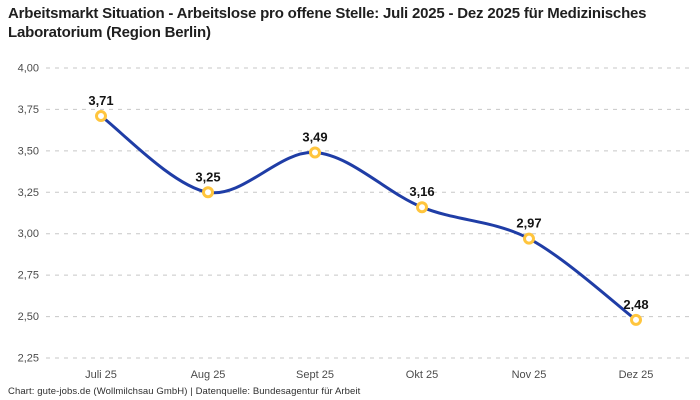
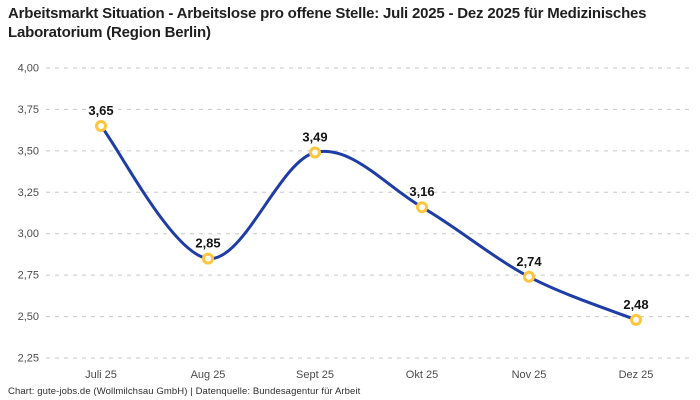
Juli 25: 3,71 -> 3,65
Aug 25: 3,25 -> 2,85
Nov 25: 2,97 -> 2,74
